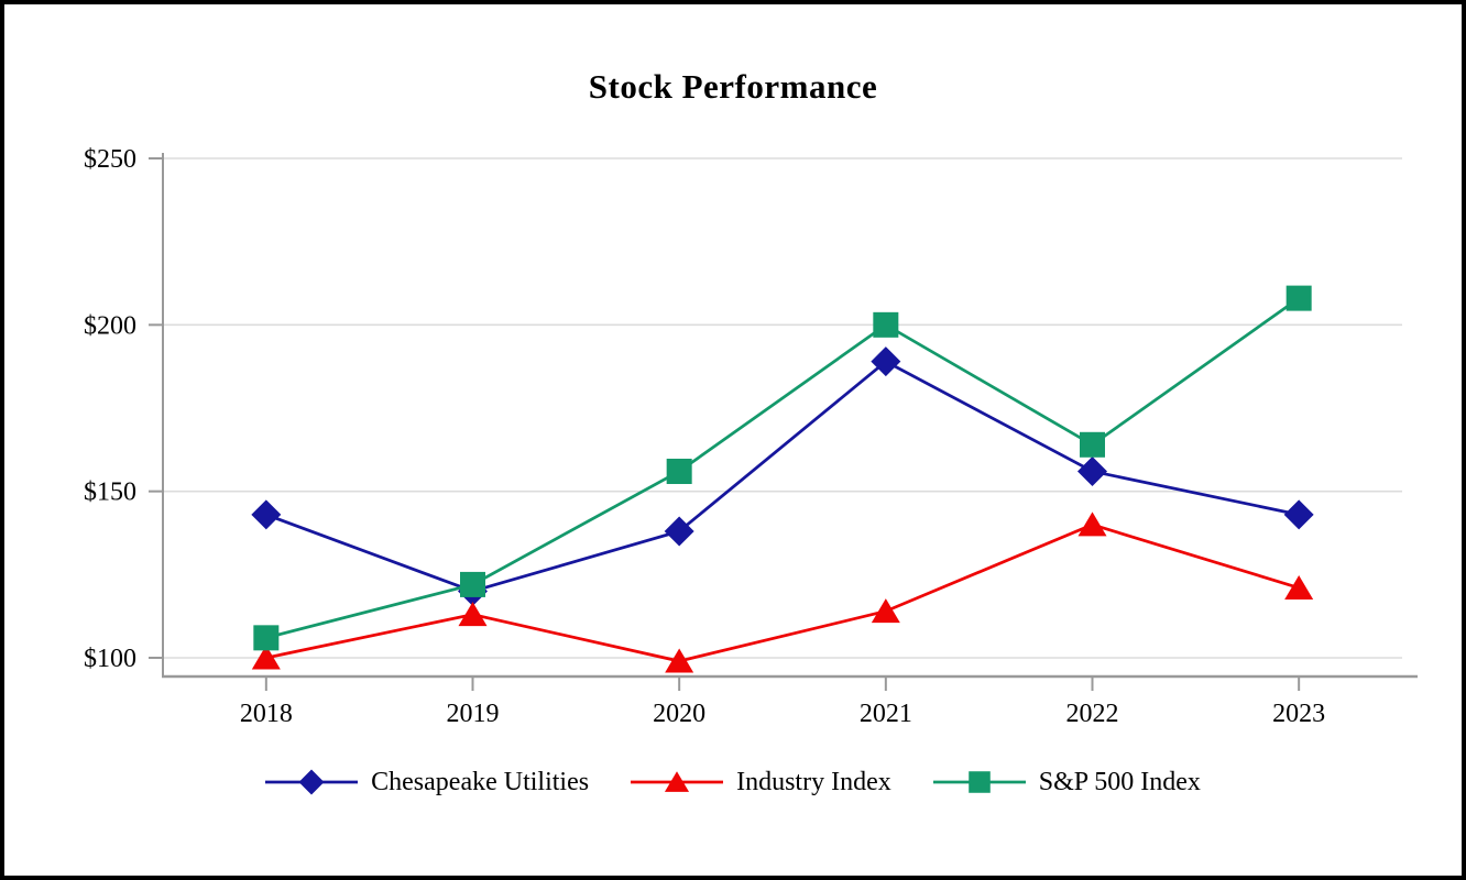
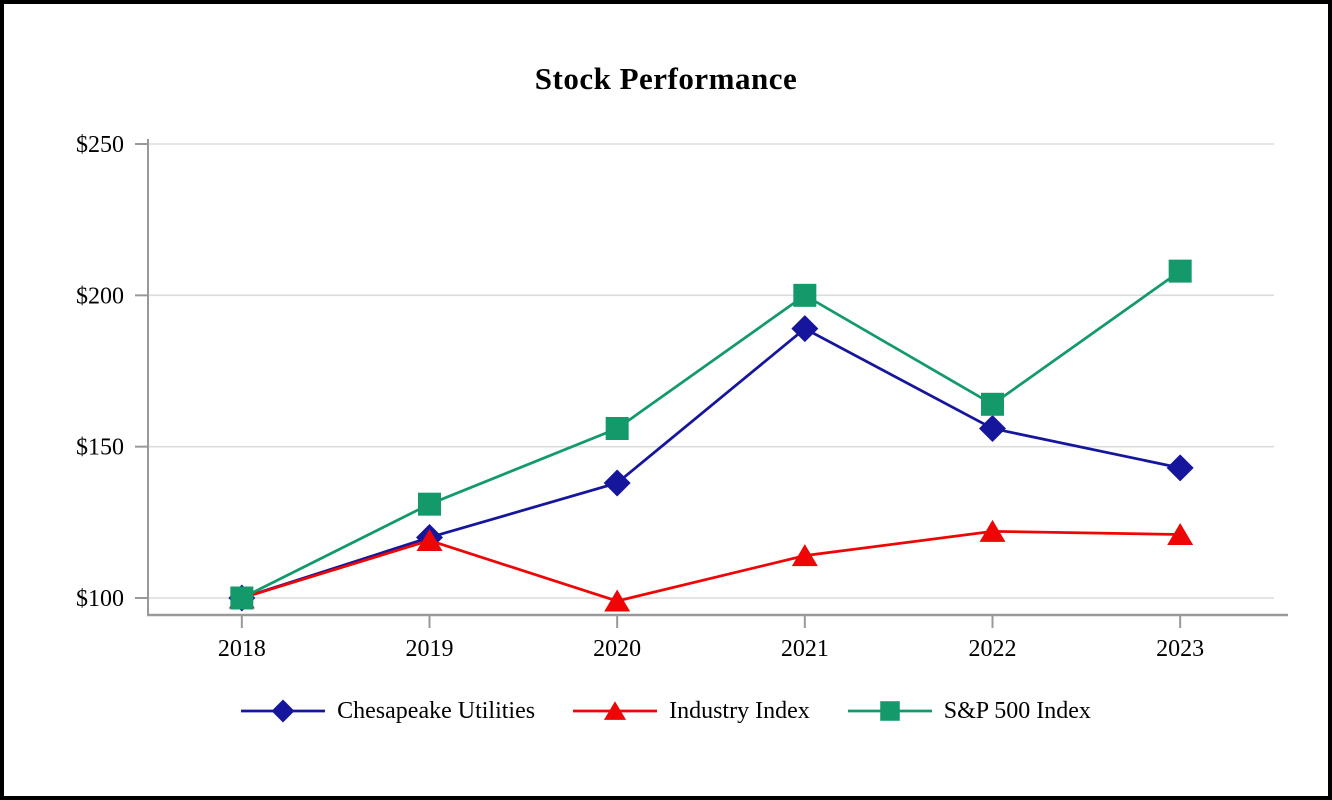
Chesapeake Utilities/2018: $143 -> $100
S&P 500 Index/2018: $106 -> $100
Industry Index/2019: $113 -> $119
S&P 500 Index/2019: $122 -> $131
Industry Index/2022: $140 -> $122
